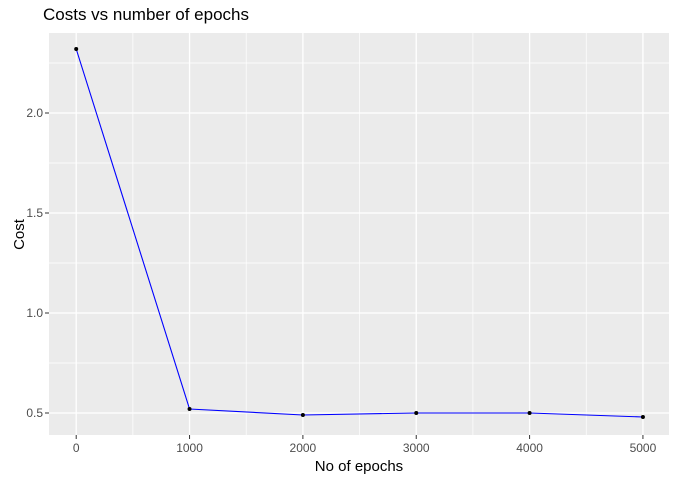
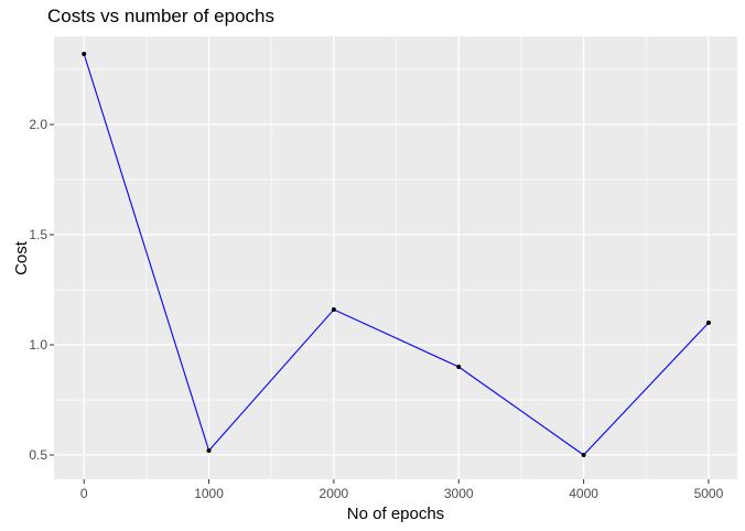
2000: 0.49 -> 1.16
3000: 0.50 -> 0.90
5000: 0.48 -> 1.10
